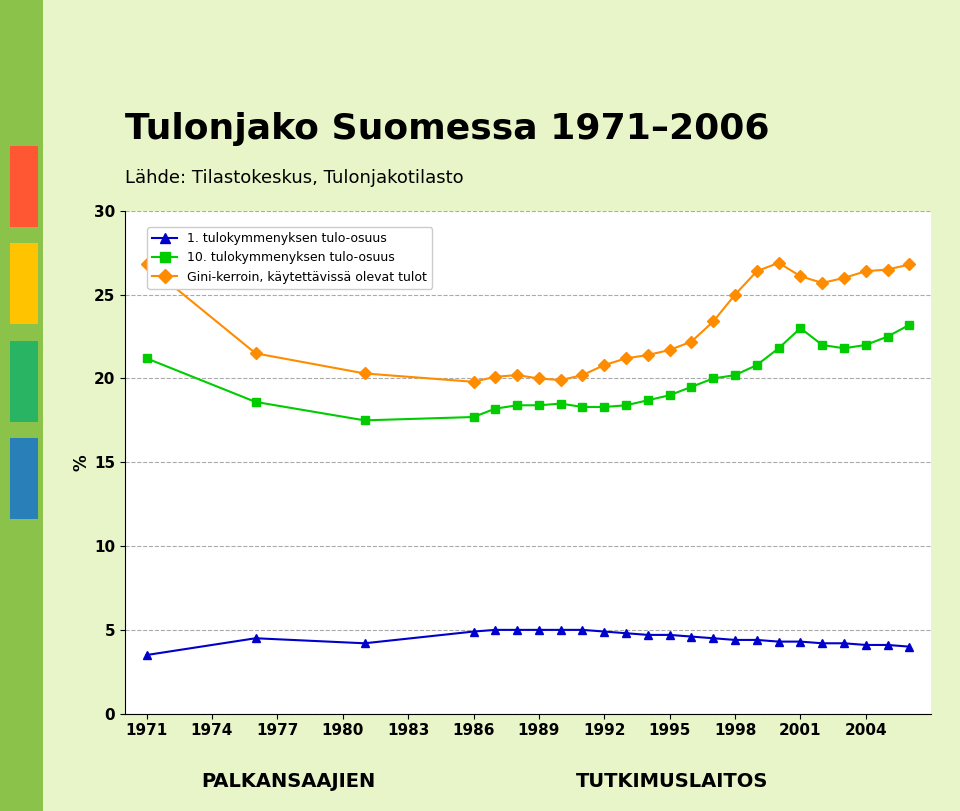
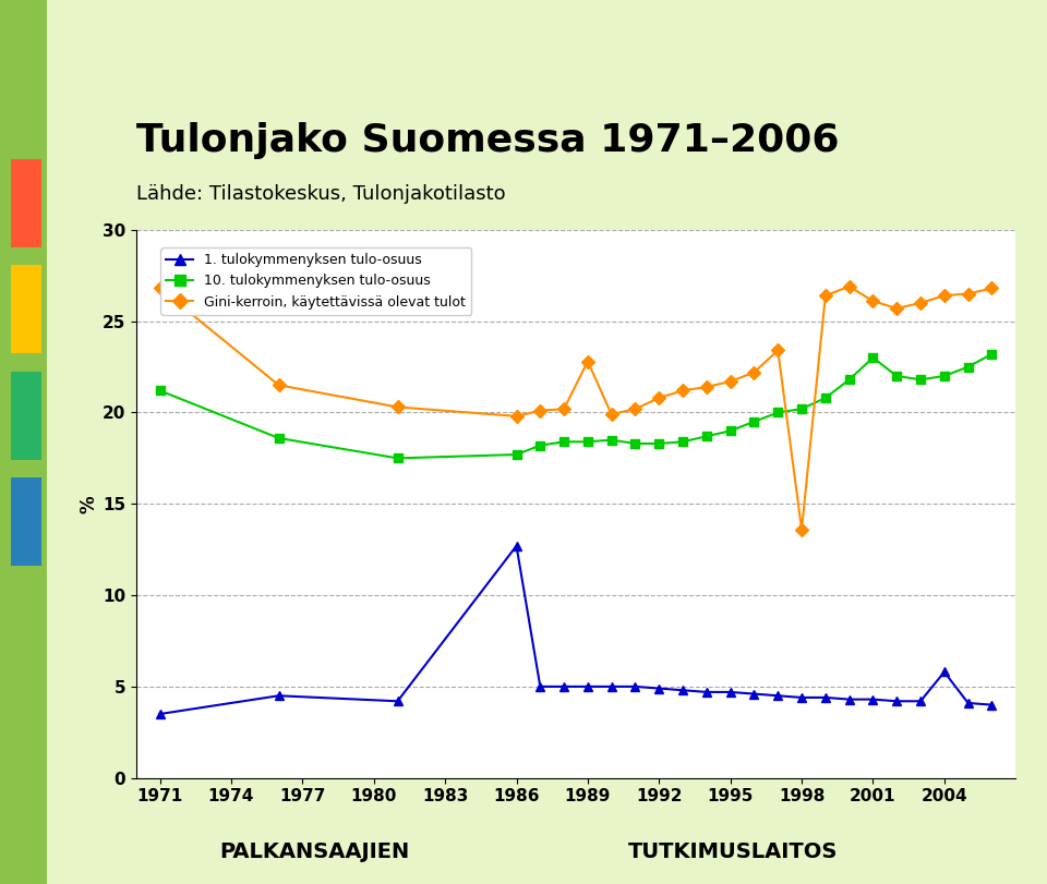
1. tulokymmenyksen tulo-osuus/1986: 4.9 -> 12.7
Gini-kerroin, käytettävissä olevat tulot/1989: 20.0 -> 22.8
Gini-kerroin, käytettävissä olevat tulot/1998: 25.0 -> 13.6
1. tulokymmenyksen tulo-osuus/2004: 4.1 -> 5.8
